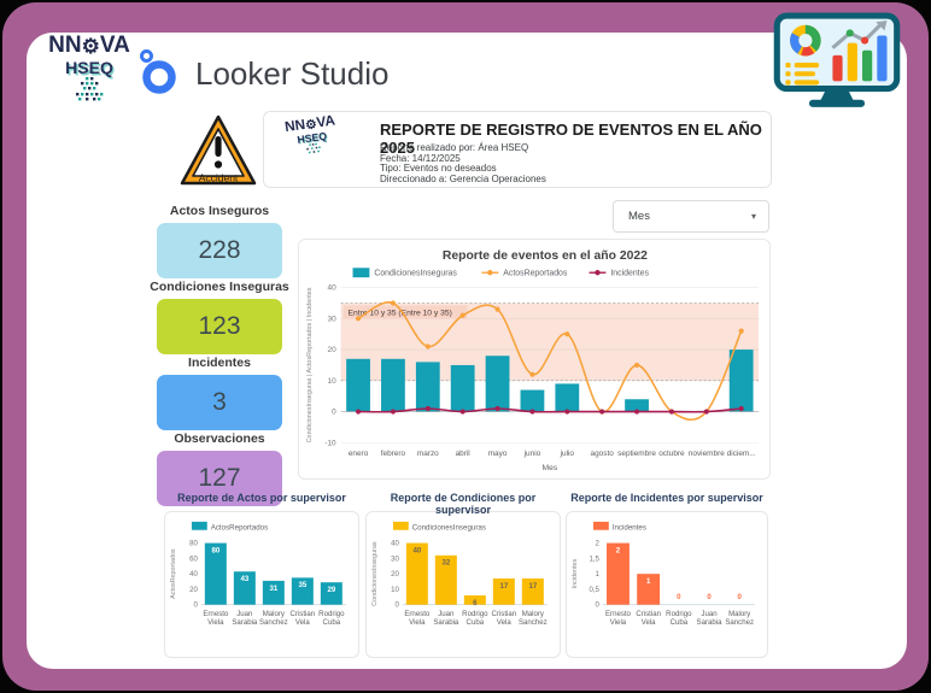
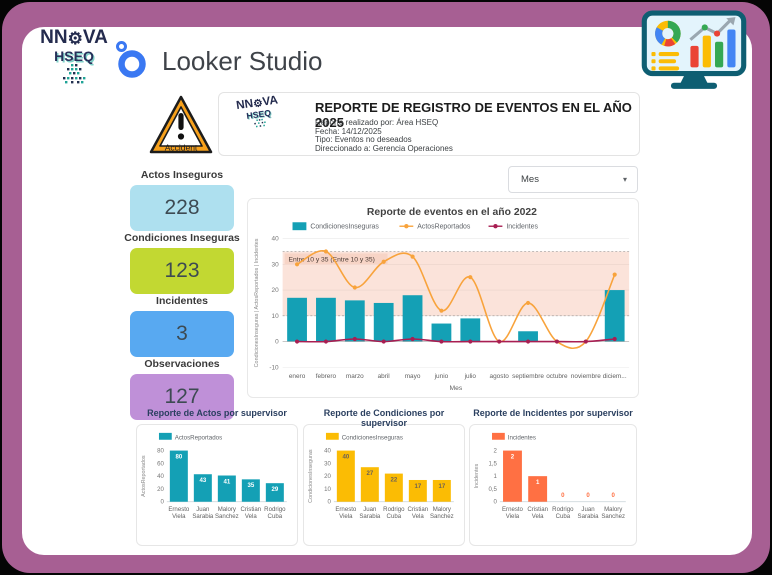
Reporte de Actos por supervisor/Malory Sanchez: 31 -> 41
Reporte de Condiciones por supervisor/Juan Sarabia: 32 -> 27
Reporte de Condiciones por supervisor/Rodrigo Cuba: 6 -> 22
